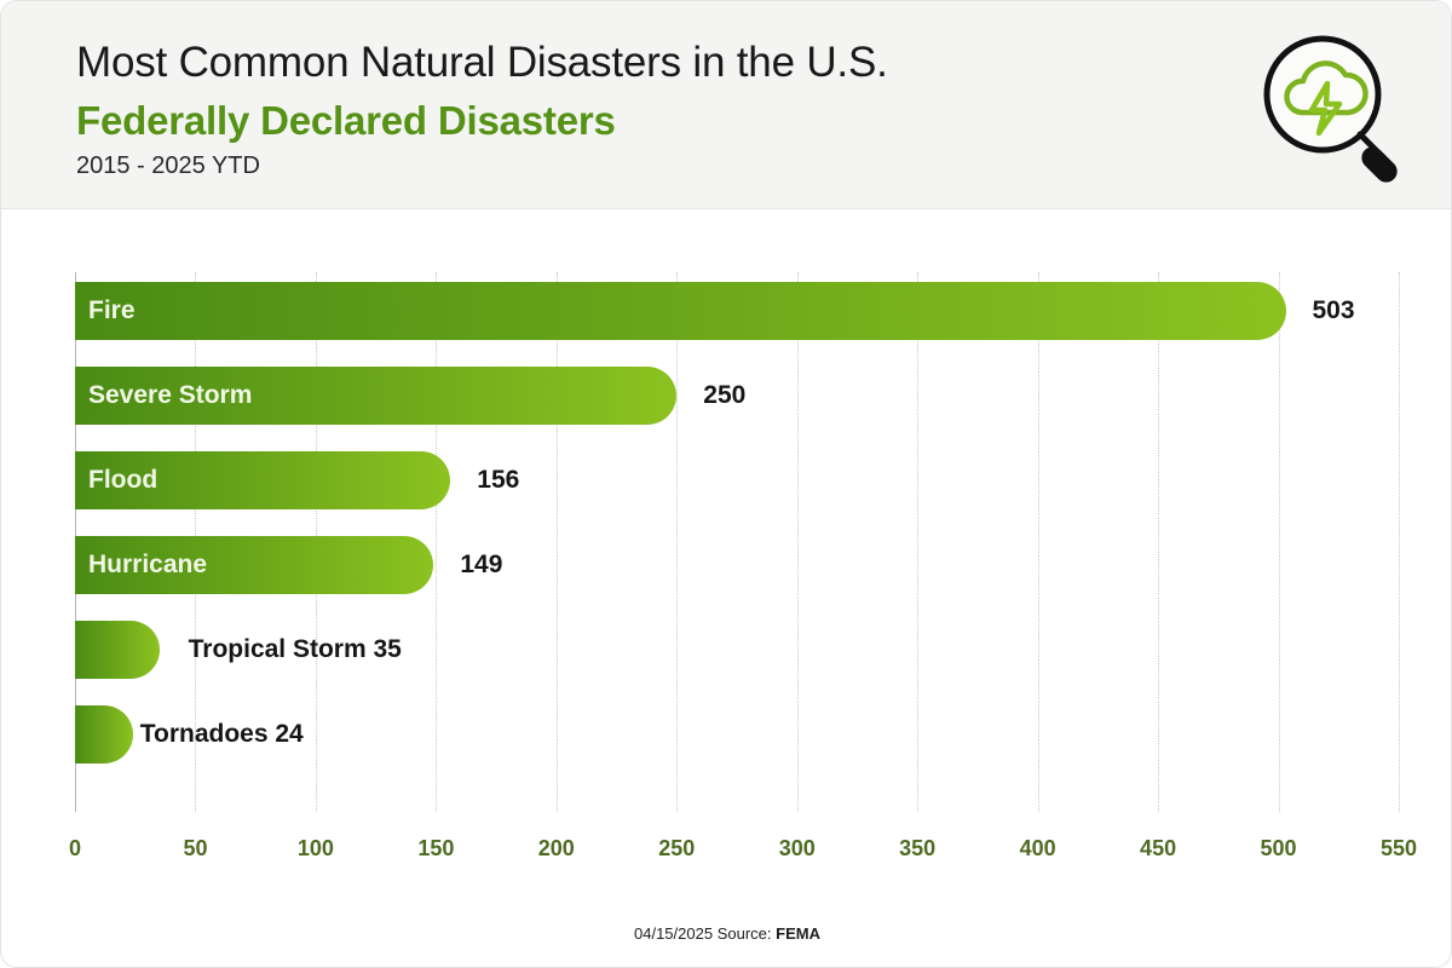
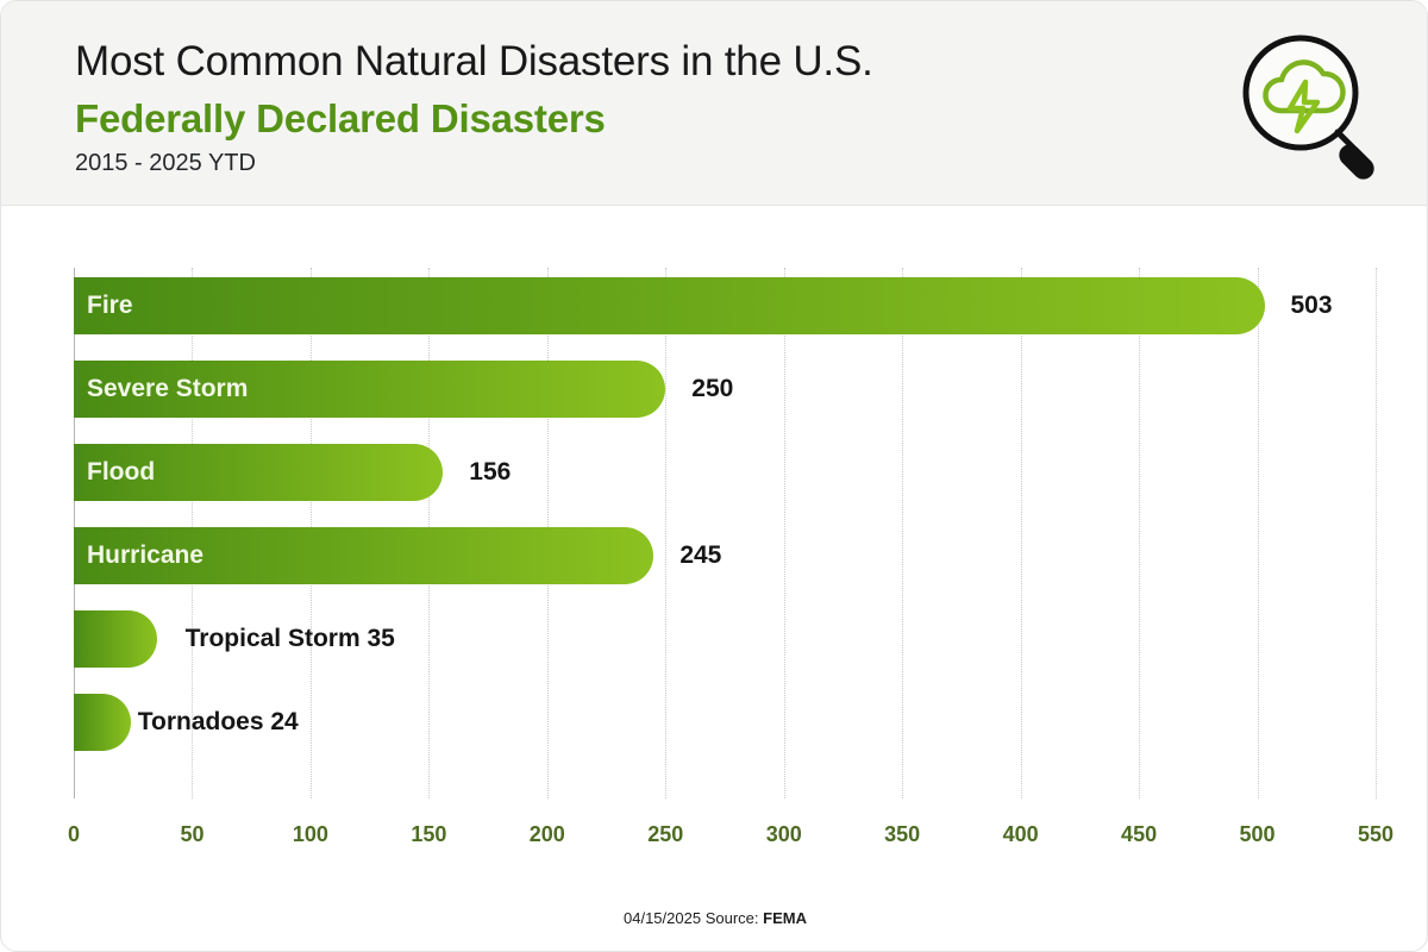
Hurricane: 149 -> 245
